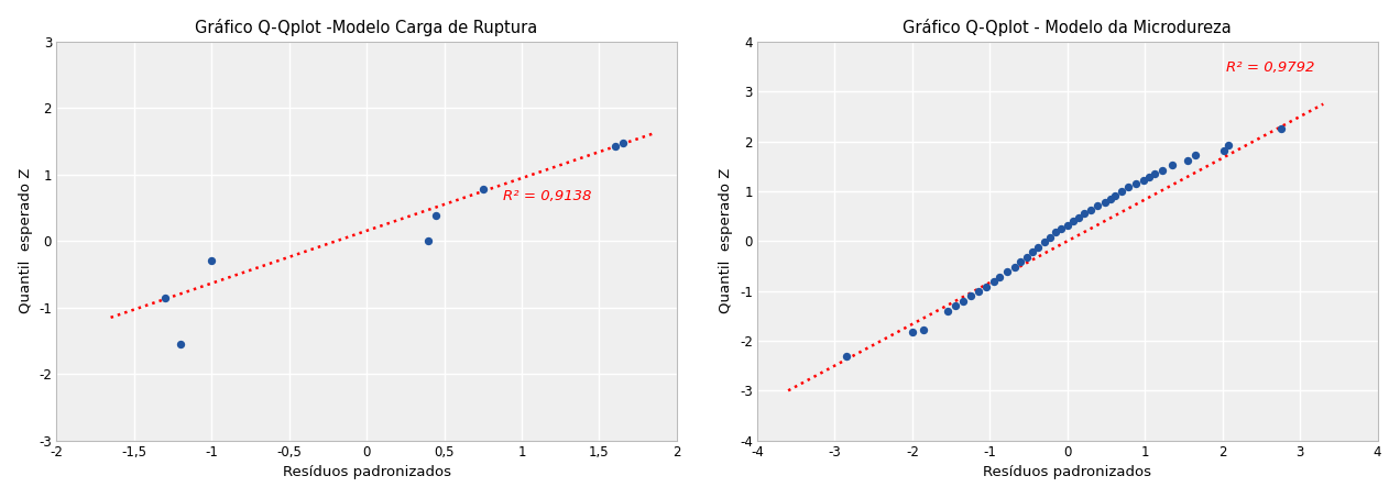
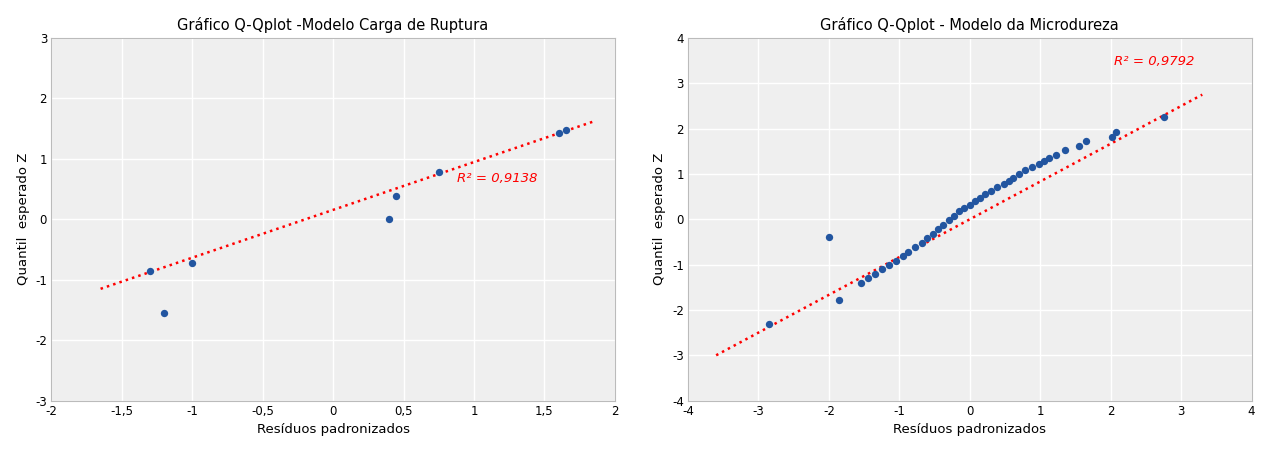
Gráfico Q-Qplot -Modelo Carga de Ruptura/-1: -0.30 -> -0.72
Gráfico Q-Qplot - Modelo da Microdureza/-2: -1.82 -> -0.40
